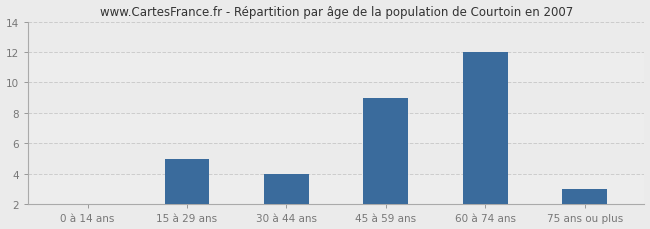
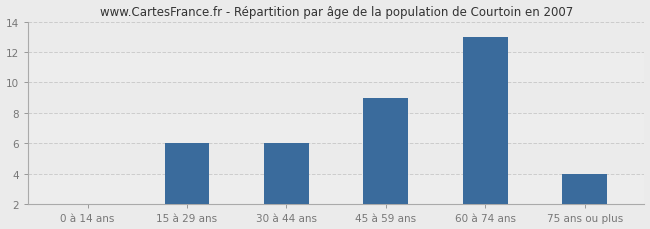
15 à 29 ans: 5 -> 6
30 à 44 ans: 4 -> 6
60 à 74 ans: 12 -> 13
75 ans ou plus: 3 -> 4
